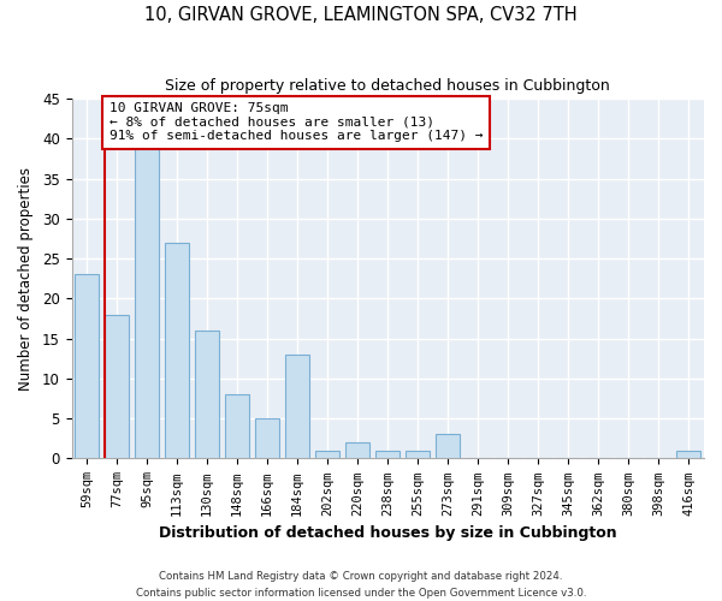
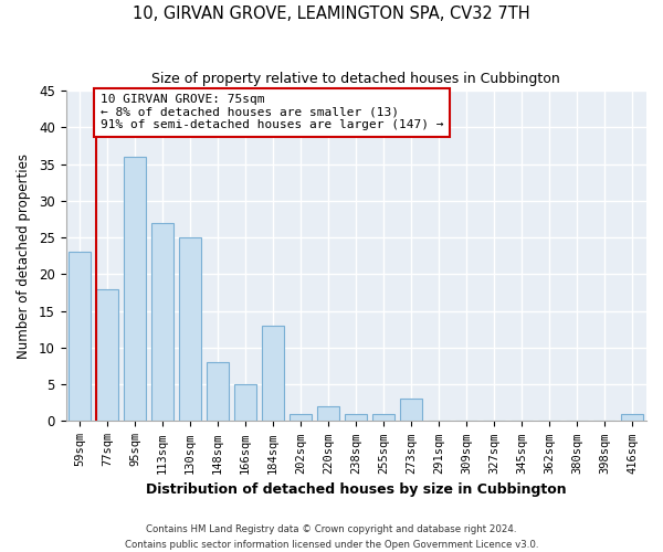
95sqm: 39 -> 36
130sqm: 16 -> 25
